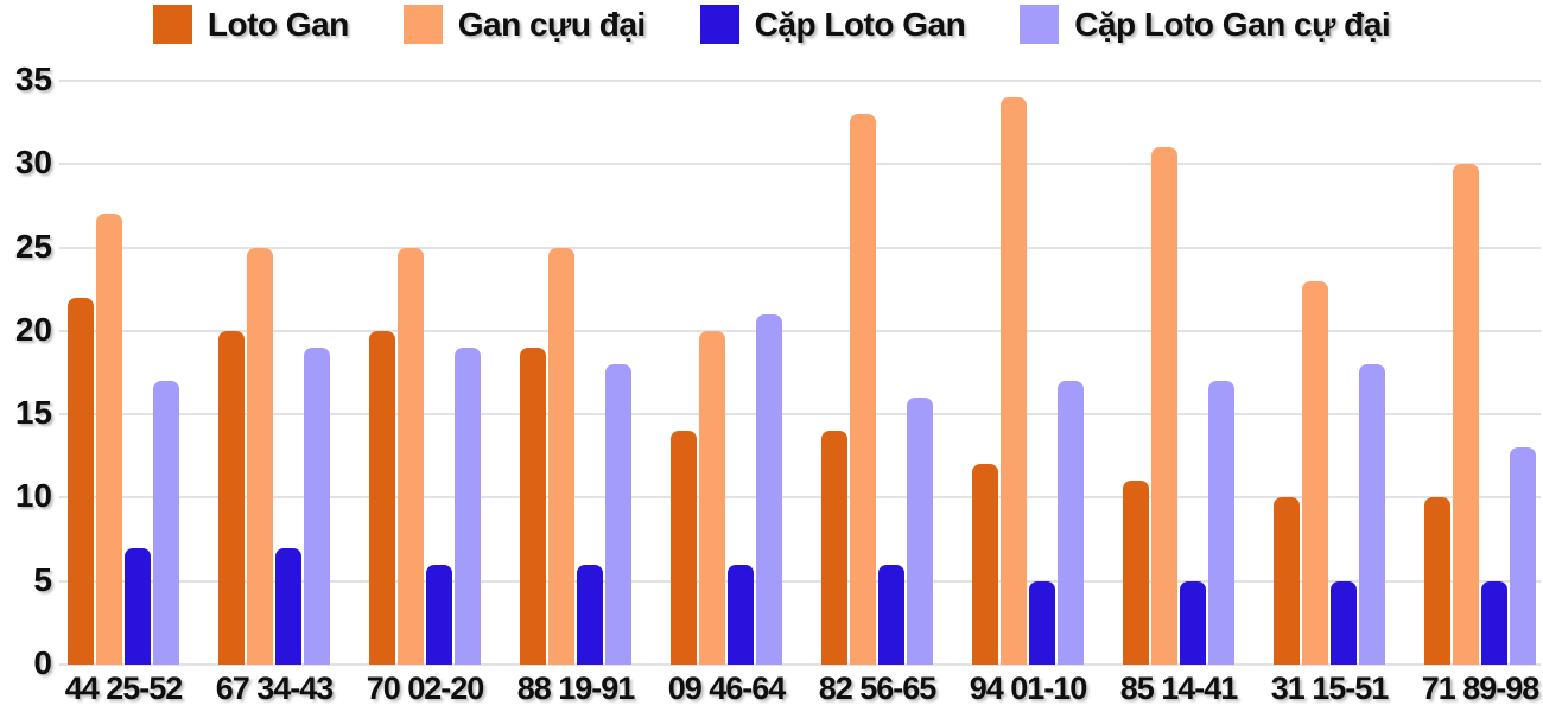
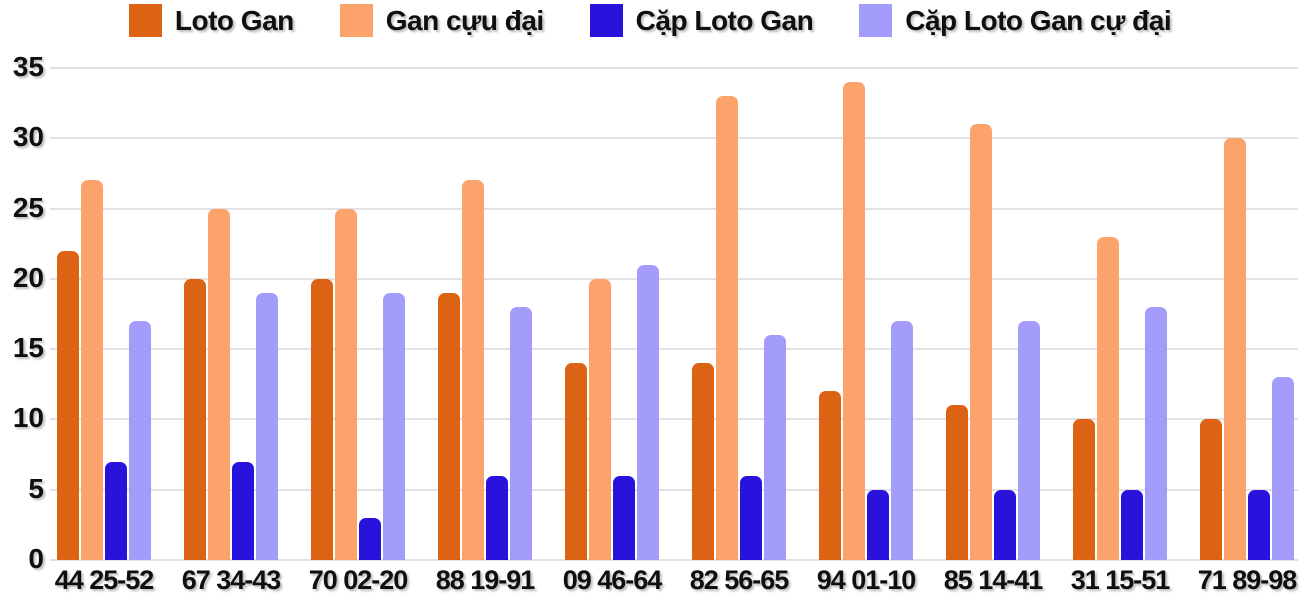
Cặp Loto Gan/70 02-20: 6 -> 3
Gan cựu đại/88 19-91: 25 -> 27
